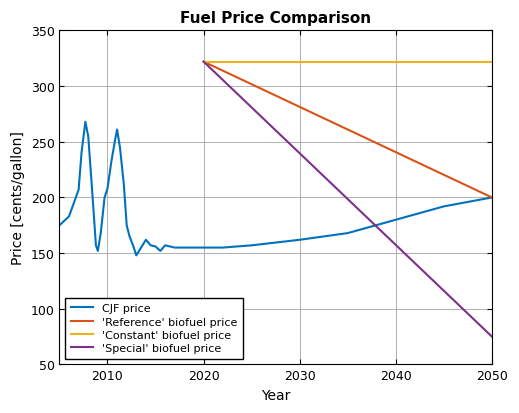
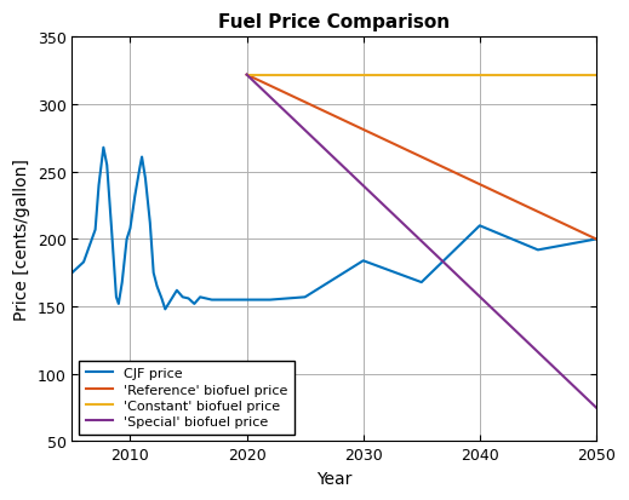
2030: 162 -> 184
2040: 180 -> 210
